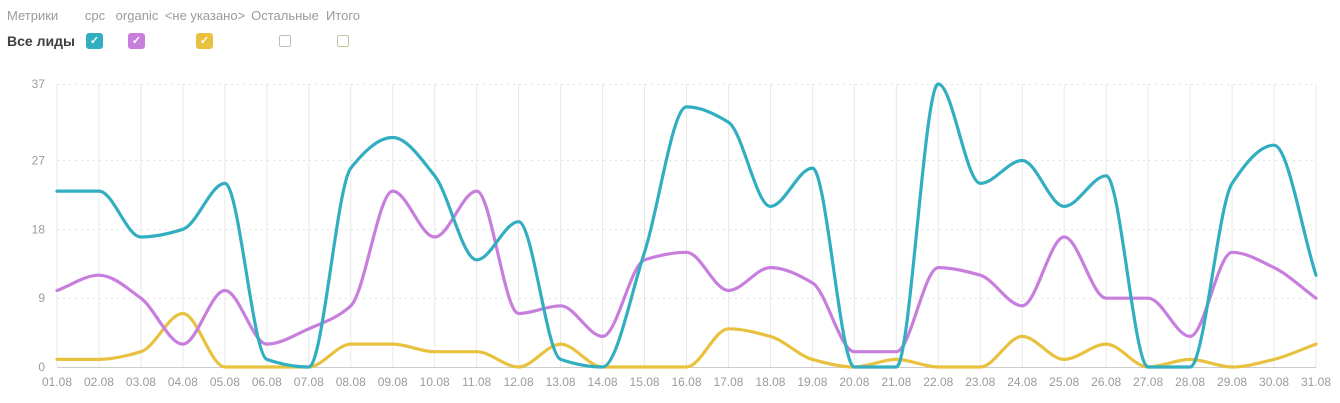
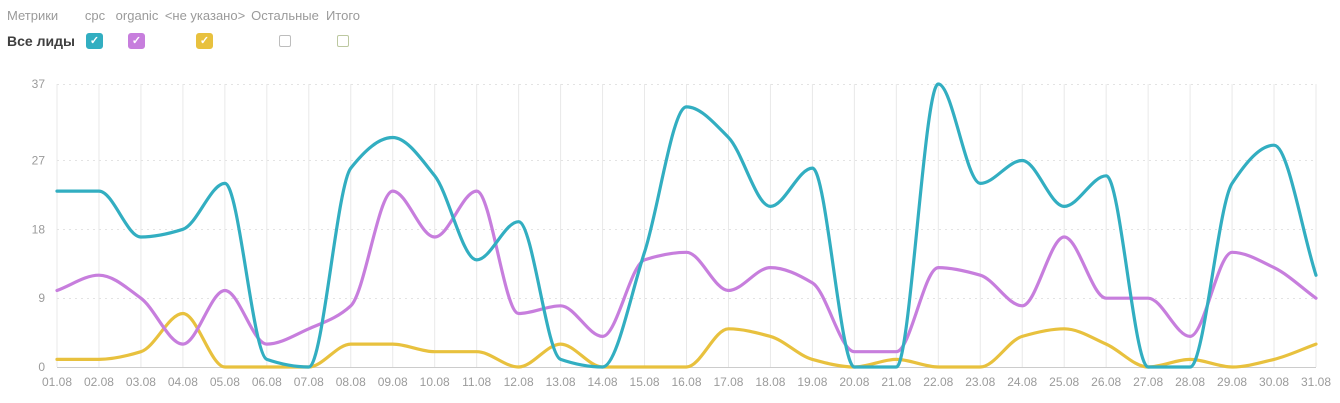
cpc/17.08: 32 -> 30
<не указано>/25.08: 1 -> 5
